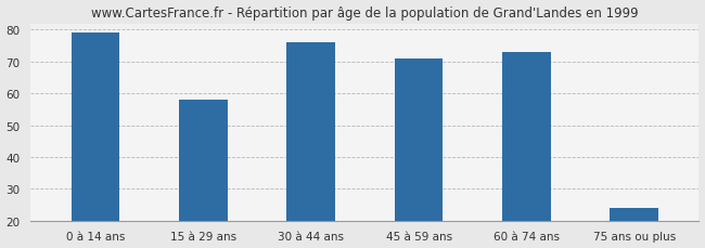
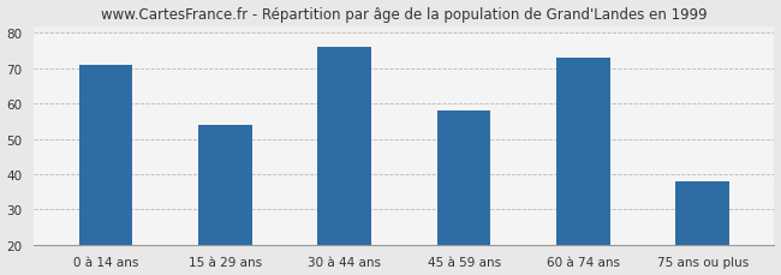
0 à 14 ans: 79 -> 71
15 à 29 ans: 58 -> 54
45 à 59 ans: 71 -> 58
75 ans ou plus: 24 -> 38
